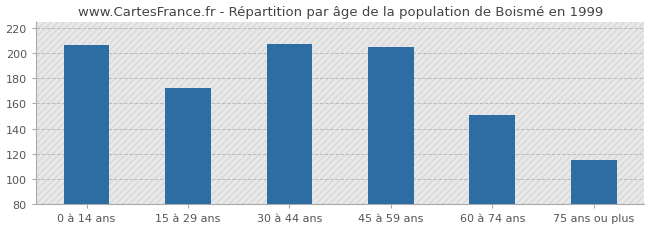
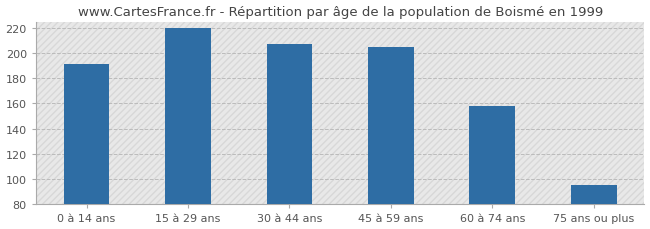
0 à 14 ans: 206 -> 191
15 à 29 ans: 172 -> 220
60 à 74 ans: 151 -> 158
75 ans ou plus: 115 -> 95
